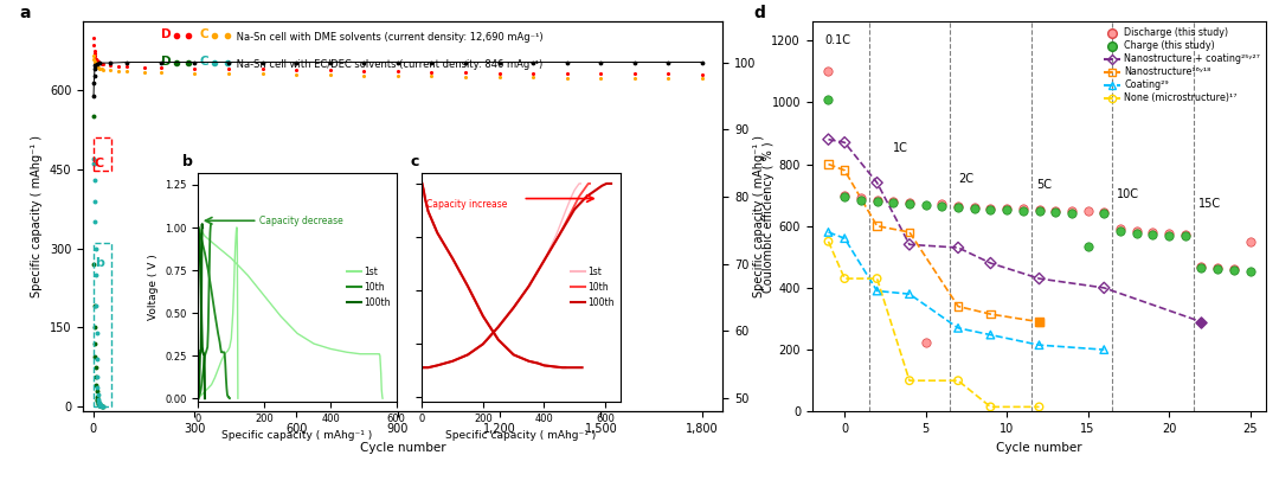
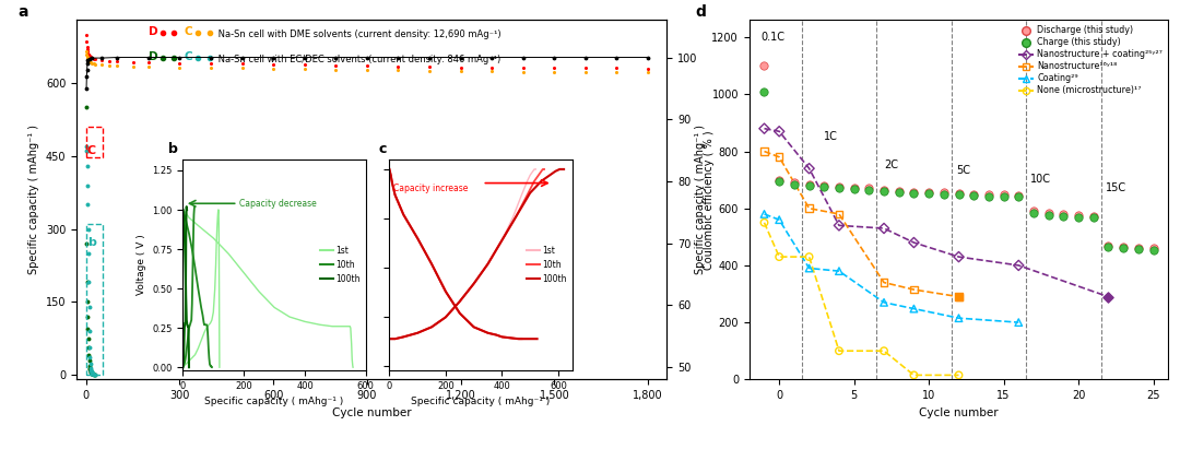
Discharge (this study)/5: 225 -> 672
Charge (this study)/15: 535 -> 642
Discharge (this study)/25: 550 -> 460
